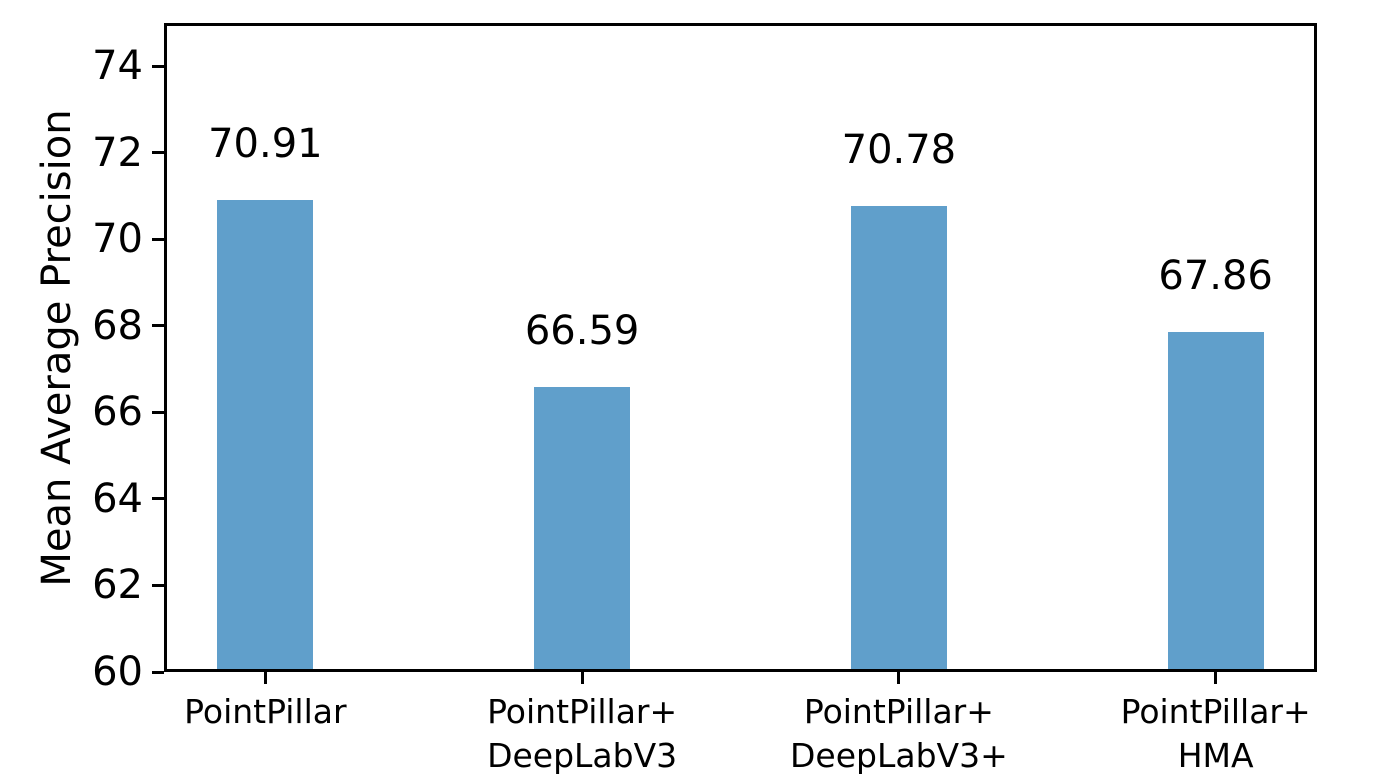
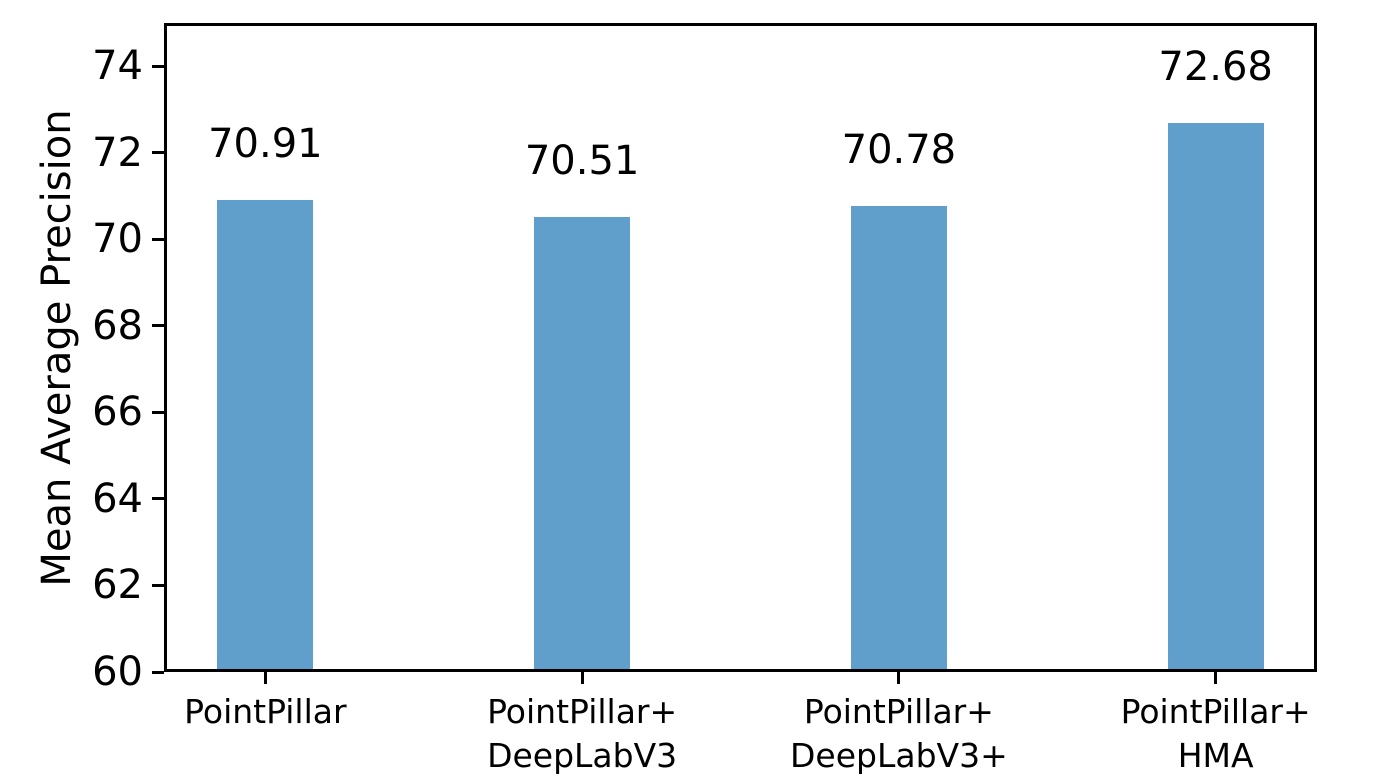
PointPillar+ DeepLabV3: 66.59 -> 70.51
PointPillar+ HMA: 67.86 -> 72.68
